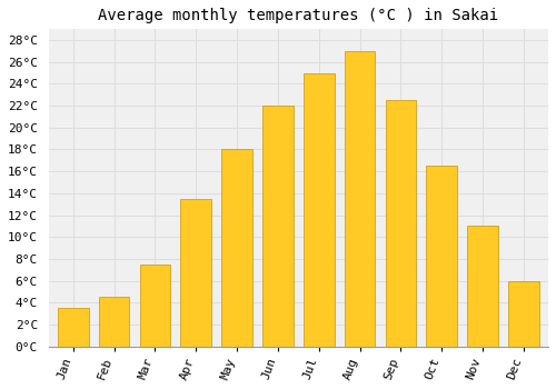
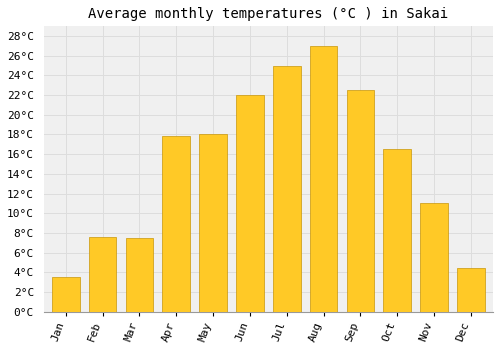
Feb: 4.5°C -> 7.6°C
Apr: 13.5°C -> 17.8°C
Dec: 6.0°C -> 4.4°C
